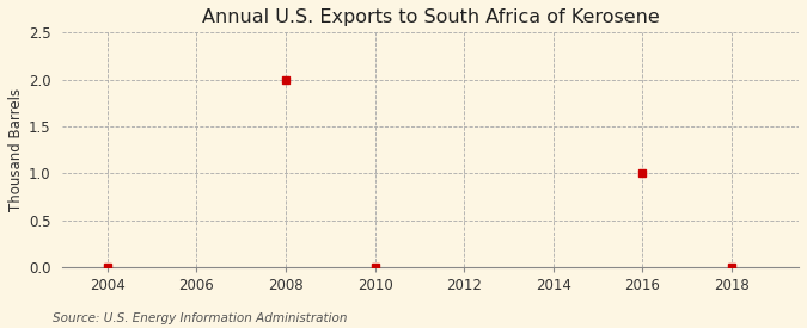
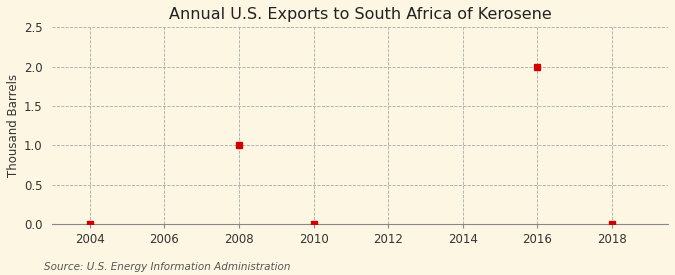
2008: 2 -> 1
2016: 1 -> 2
